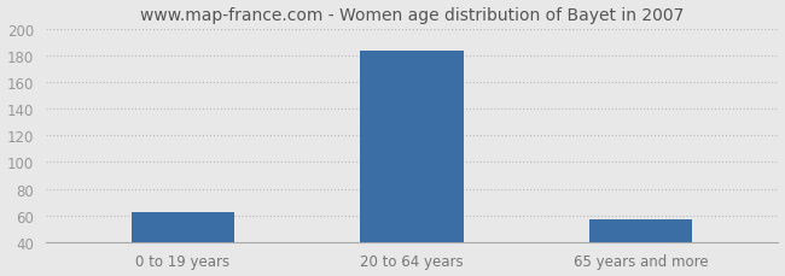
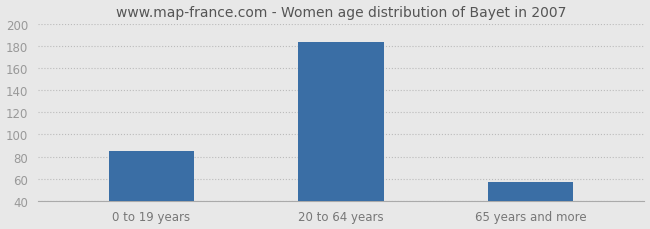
0 to 19 years: 62 -> 85
